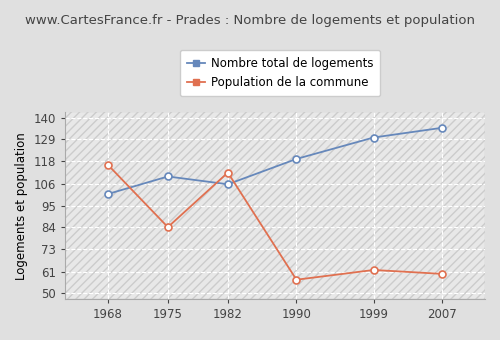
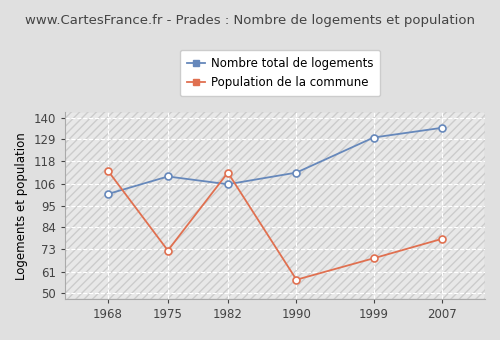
Population de la commune/1968: 116 -> 113
Population de la commune/1975: 84 -> 72
Nombre total de logements/1990: 119 -> 112
Population de la commune/1999: 62 -> 68
Population de la commune/2007: 60 -> 78
